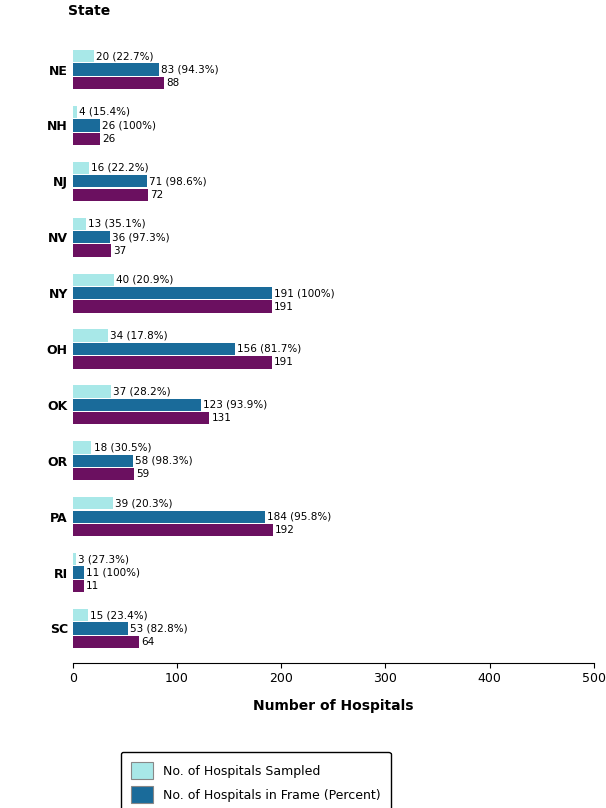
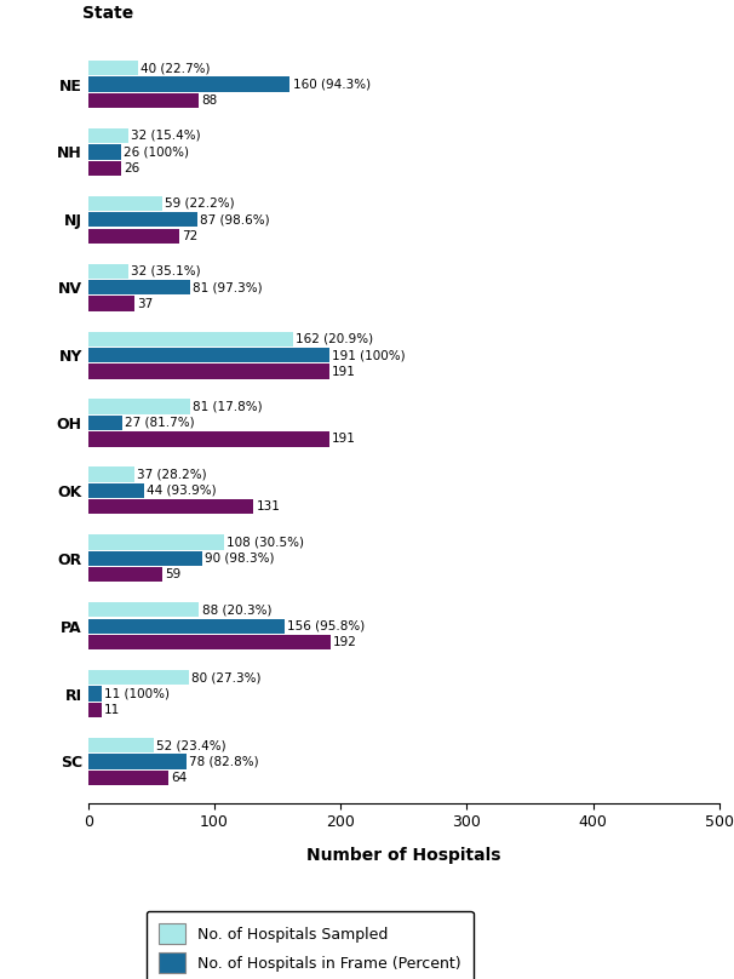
No. of Hospitals Sampled/NE: 20 -> 40
No. of Hospitals in Frame (Percent)/NE: 83 -> 160
No. of Hospitals Sampled/NH: 4 -> 32
No. of Hospitals Sampled/NJ: 16 -> 59
No. of Hospitals in Frame (Percent)/NJ: 71 -> 87
No. of Hospitals Sampled/NV: 13 -> 32
No. of Hospitals in Frame (Percent)/NV: 36 -> 81
No. of Hospitals Sampled/NY: 40 -> 162
No. of Hospitals Sampled/OH: 34 -> 81
No. of Hospitals in Frame (Percent)/OH: 156 -> 27
No. of Hospitals in Frame (Percent)/OK: 123 -> 44
No. of Hospitals Sampled/OR: 18 -> 108
No. of Hospitals in Frame (Percent)/OR: 58 -> 90
No. of Hospitals Sampled/PA: 39 -> 88
No. of Hospitals in Frame (Percent)/PA: 184 -> 156
No. of Hospitals Sampled/RI: 3 -> 80
No. of Hospitals Sampled/SC: 15 -> 52
No. of Hospitals in Frame (Percent)/SC: 53 -> 78
